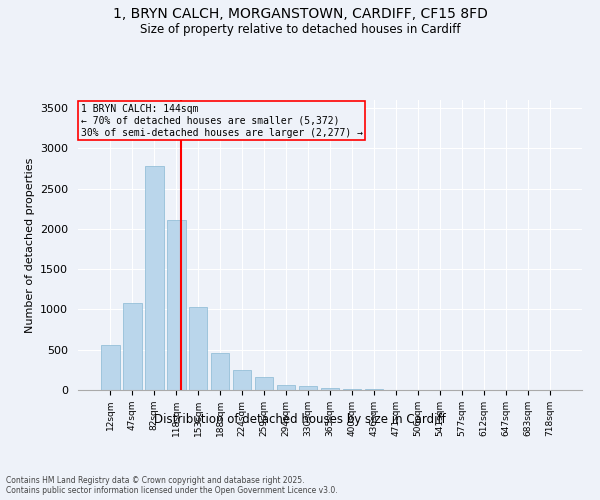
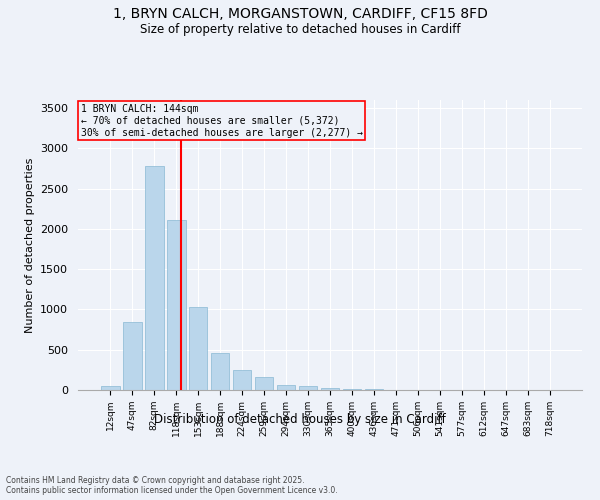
12sqm: 560 -> 60
47sqm: 1080 -> 850
